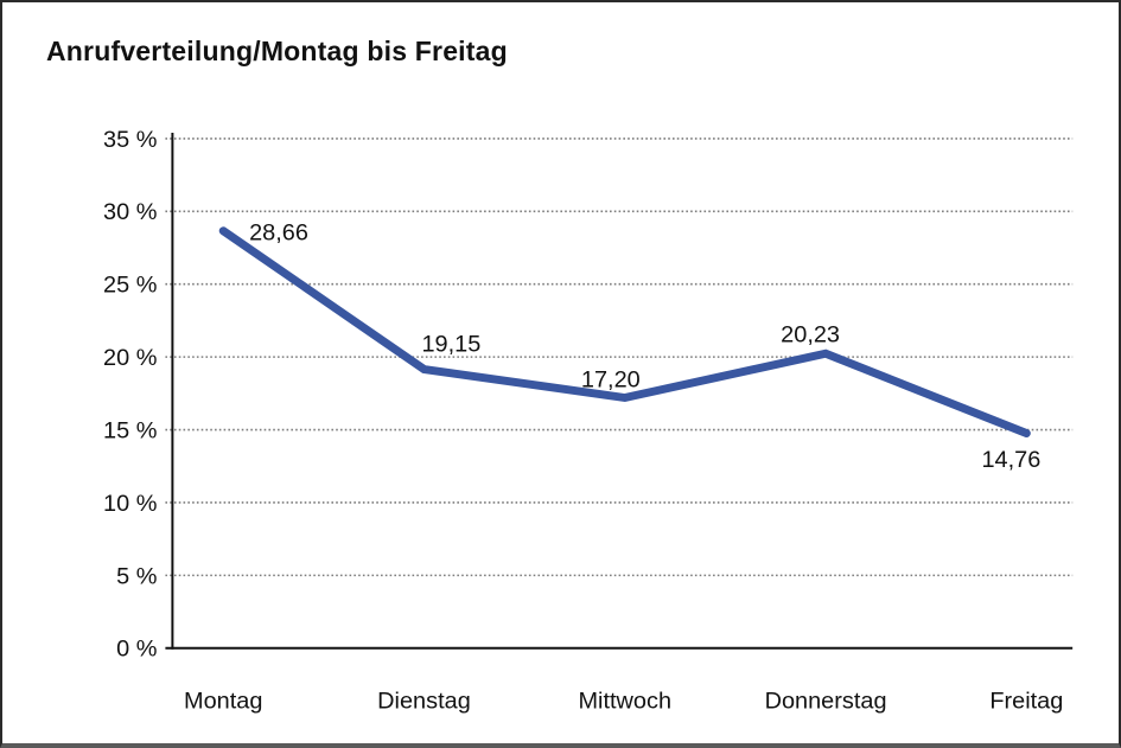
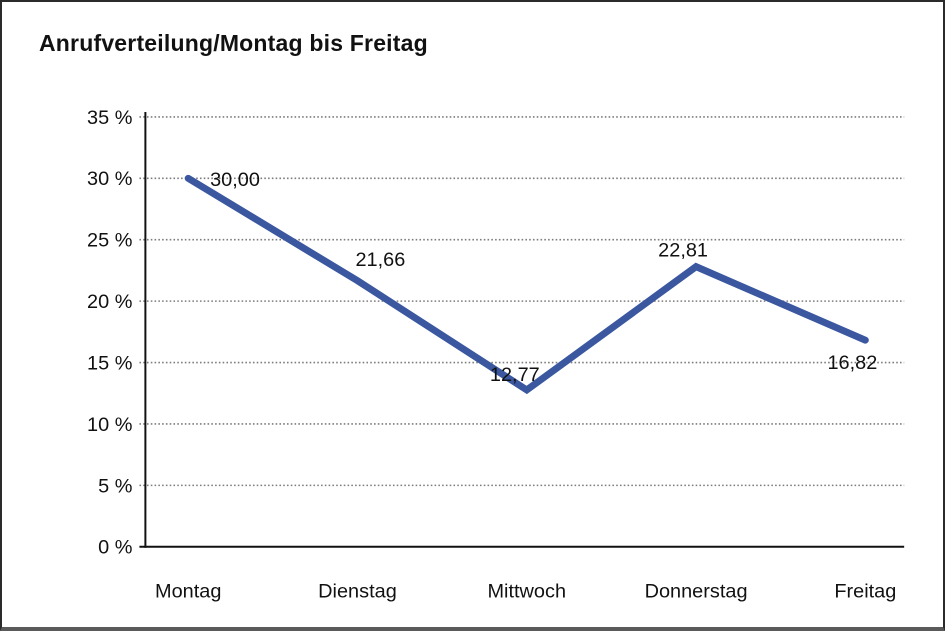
Montag: 28,66 -> 30,00
Dienstag: 19,15 -> 21,66
Mittwoch: 17,20 -> 12,77
Donnerstag: 20,23 -> 22,81
Freitag: 14,76 -> 16,82
